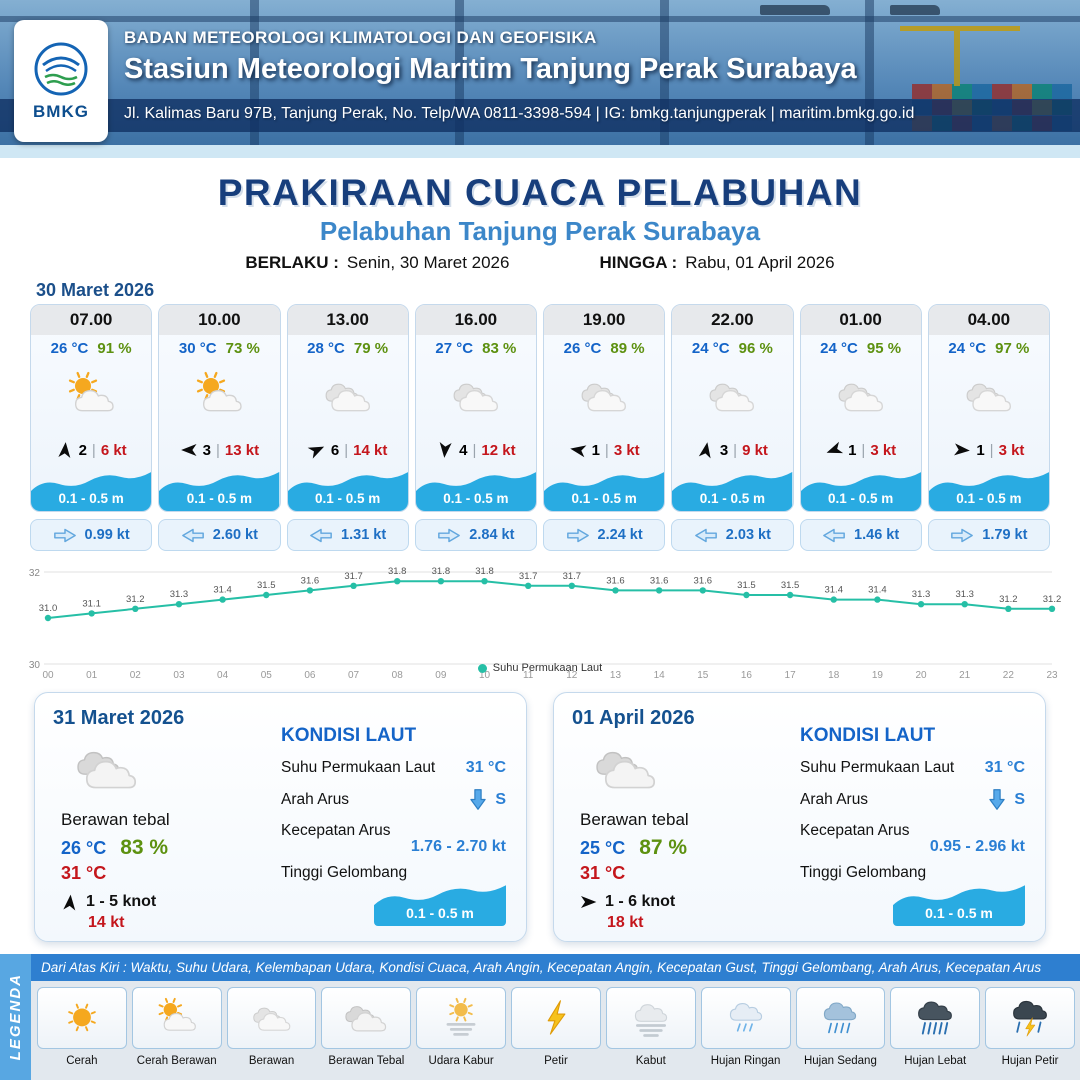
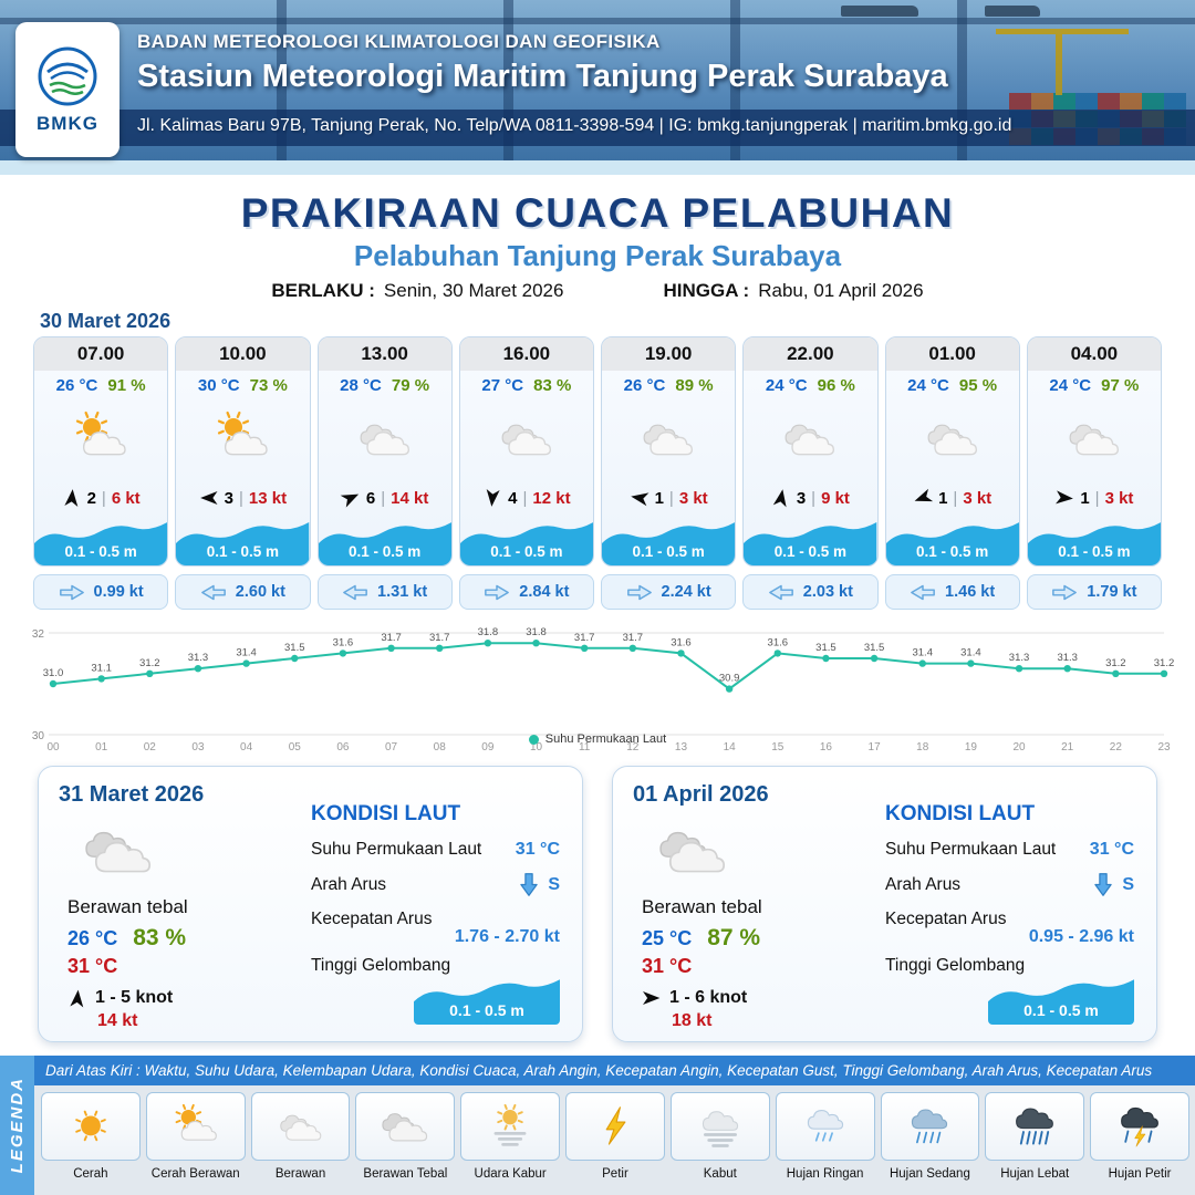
08: 31.8 -> 31.7
14: 31.6 -> 30.9
